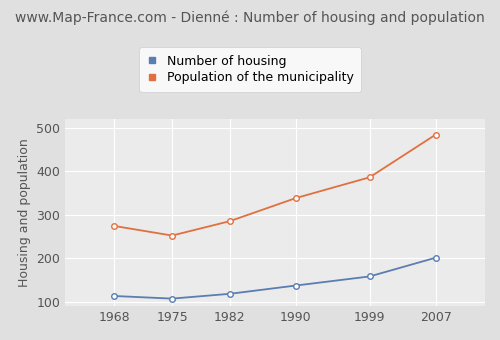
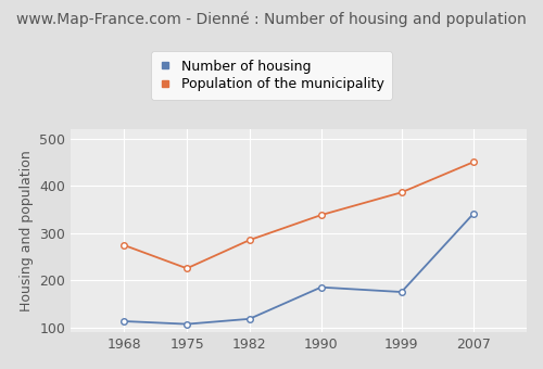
Population of the municipality/1975: 252 -> 225
Number of housing/1990: 137 -> 185
Number of housing/1999: 158 -> 175
Number of housing/2007: 201 -> 340
Population of the municipality/2007: 484 -> 450
